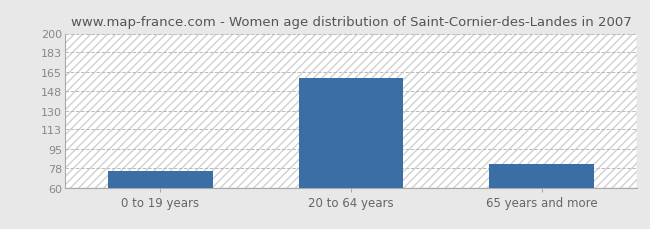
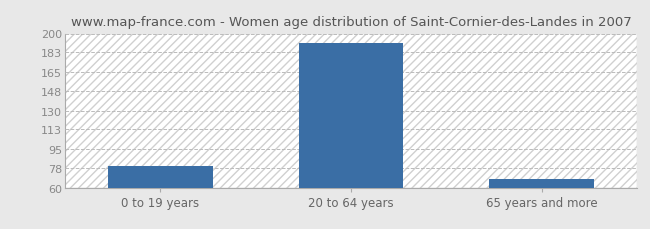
0 to 19 years: 75 -> 80
20 to 64 years: 160 -> 191
65 years and more: 81 -> 68
